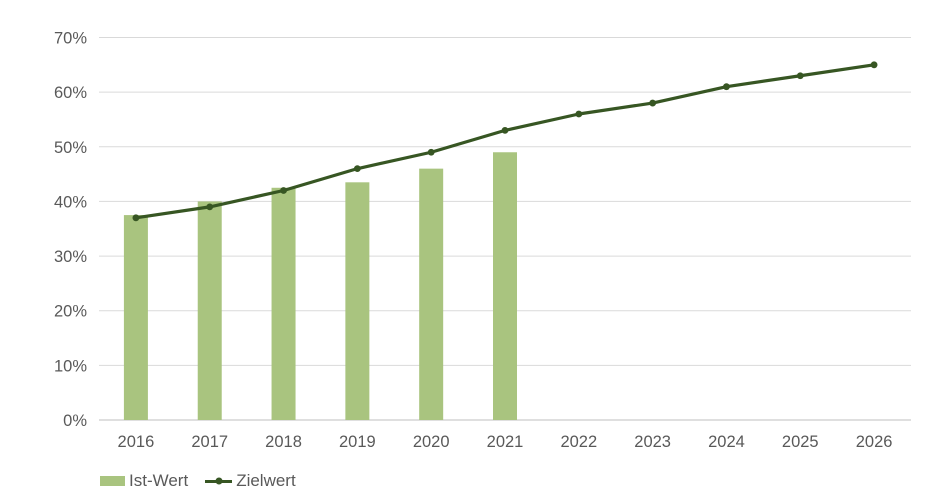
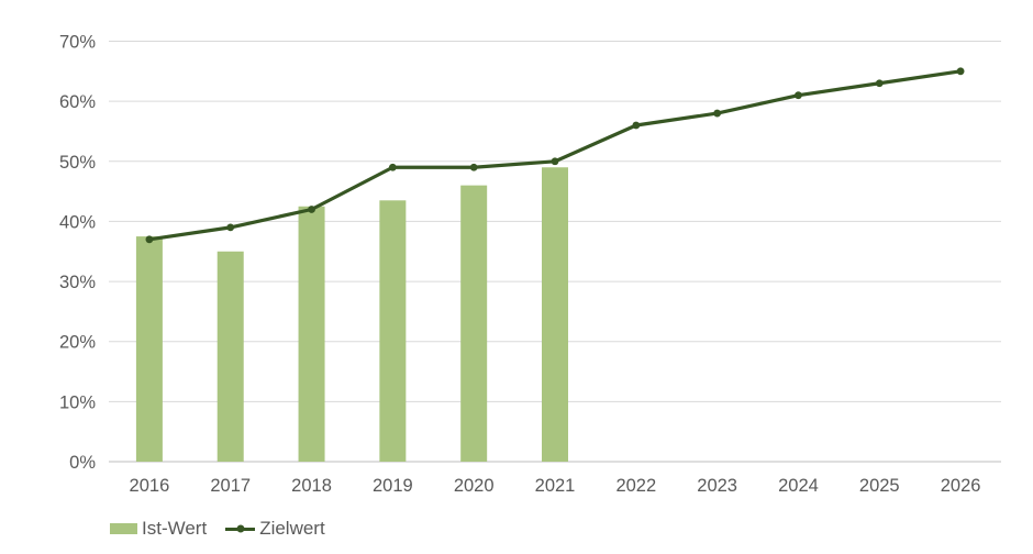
Ist-Wert/2017: 40% -> 35%
Zielwert/2019: 46% -> 49%
Zielwert/2021: 53% -> 50%
